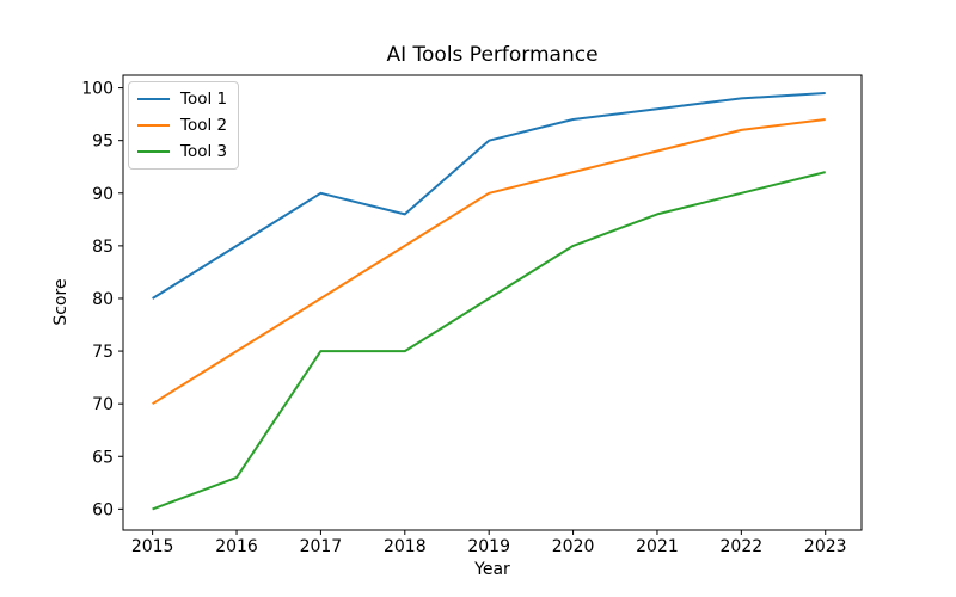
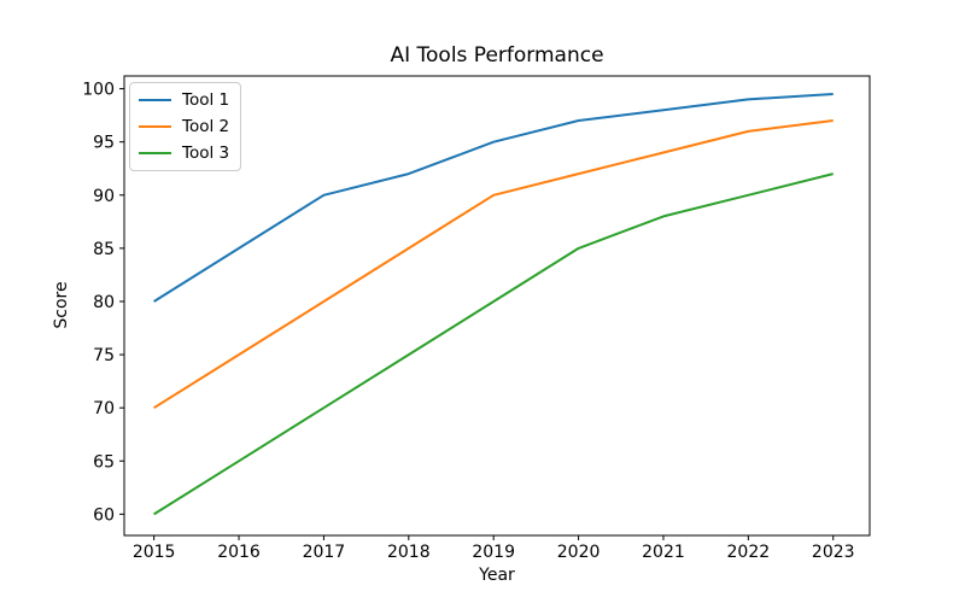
Tool 3/2016: 63 -> 65
Tool 3/2017: 75 -> 70
Tool 1/2018: 88 -> 92
